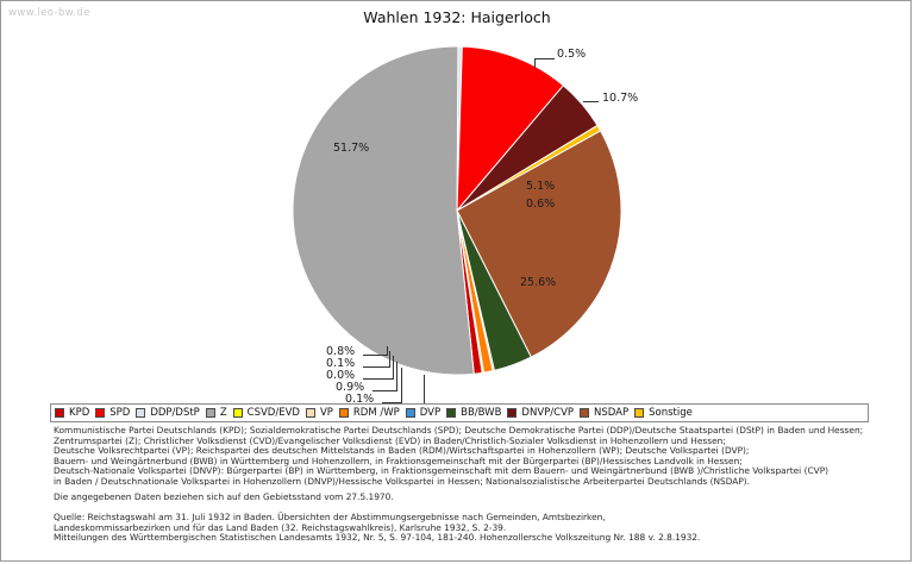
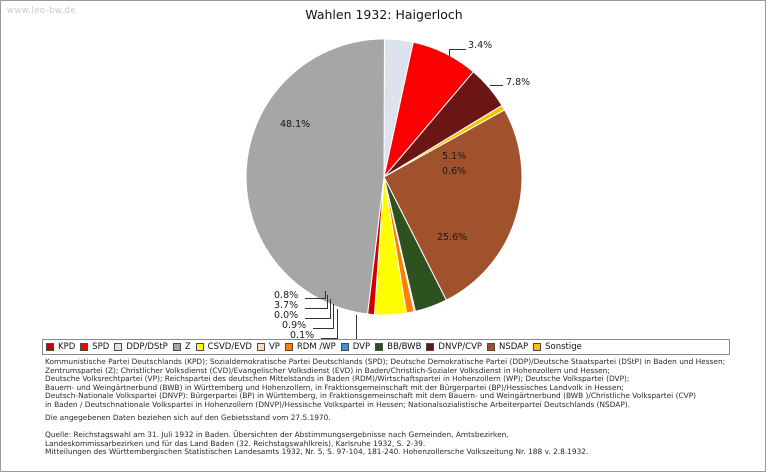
SPD: 10.7% -> 7.8%
DDP/DStP: 0.5% -> 3.4%
Z: 51.7% -> 48.1%
CSVD/EVD: 0.1% -> 3.7%
